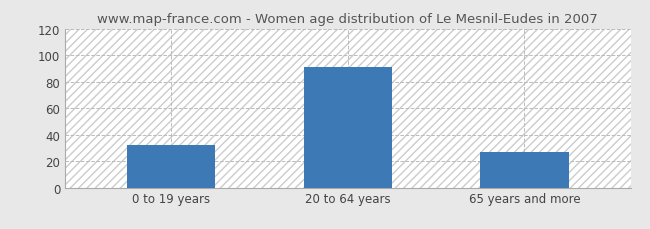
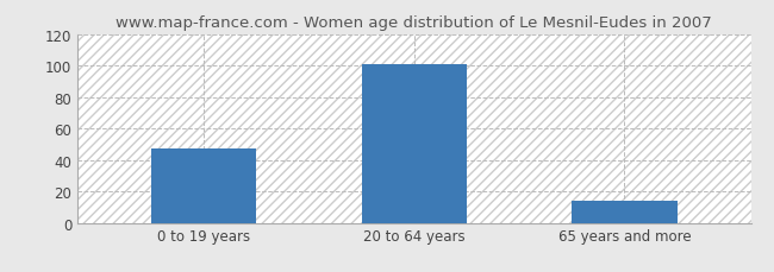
0 to 19 years: 32 -> 47
20 to 64 years: 91 -> 101
65 years and more: 27 -> 14
